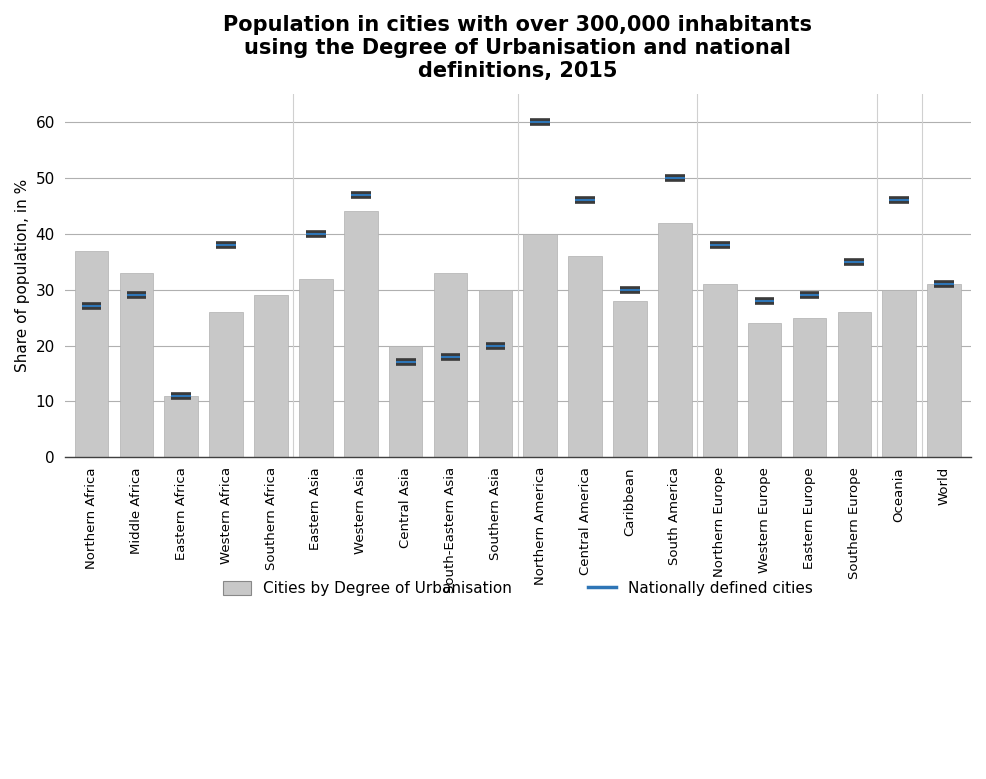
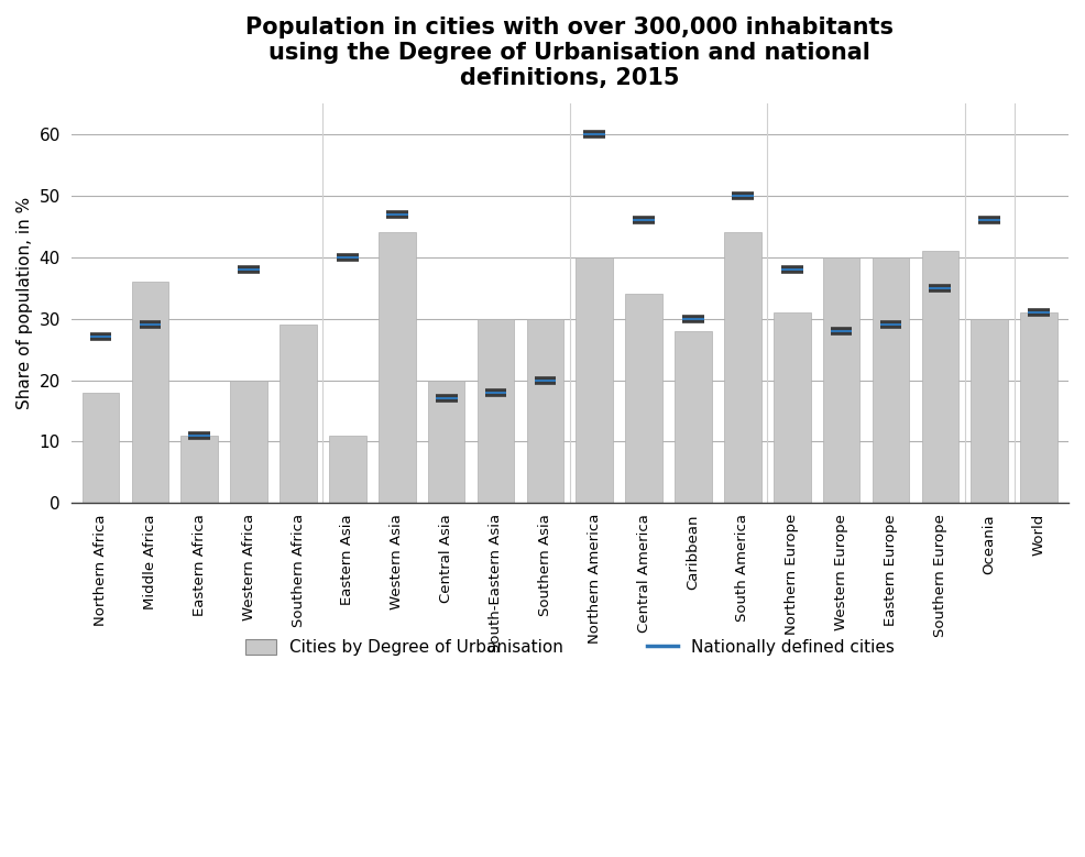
Northern Africa: 37 -> 18
Middle Africa: 33 -> 36
Western Africa: 26 -> 20
Eastern Asia: 32 -> 11
South-Eastern Asia: 33 -> 30
Central America: 36 -> 34
South America: 42 -> 44
Western Europe: 24 -> 40
Eastern Europe: 25 -> 40
Southern Europe: 26 -> 41
